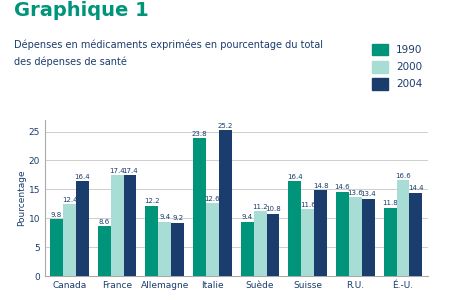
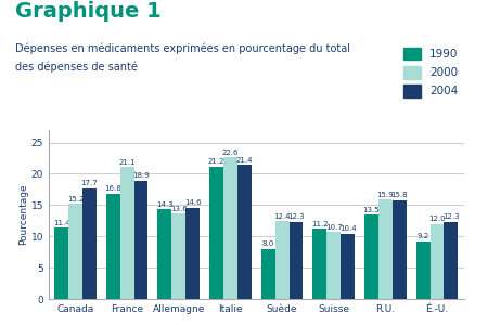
1990/Canada: 9.8 -> 11.4
2000/Canada: 12.4 -> 15.2
2004/Canada: 16.4 -> 17.7
1990/France: 8.6 -> 16.8
2000/France: 17.4 -> 21.1
2004/France: 17.4 -> 18.9
1990/Allemagne: 12.2 -> 14.3
2000/Allemagne: 9.4 -> 13.6
2004/Allemagne: 9.2 -> 14.6
1990/Italie: 23.8 -> 21.2
2000/Italie: 12.6 -> 22.6
2004/Italie: 25.2 -> 21.4
1990/Suède: 9.4 -> 8.0
2000/Suède: 11.2 -> 12.4
2004/Suède: 10.8 -> 12.3
1990/Suisse: 16.4 -> 11.2
2000/Suisse: 11.6 -> 10.7
2004/Suisse: 14.8 -> 10.4
1990/R.U.: 14.6 -> 13.5
2000/R.U.: 13.6 -> 15.9
2004/R.U.: 13.4 -> 15.8
1990/É.-U.: 11.8 -> 9.2
2000/É.-U.: 16.6 -> 12.0
2004/É.-U.: 14.4 -> 12.3
